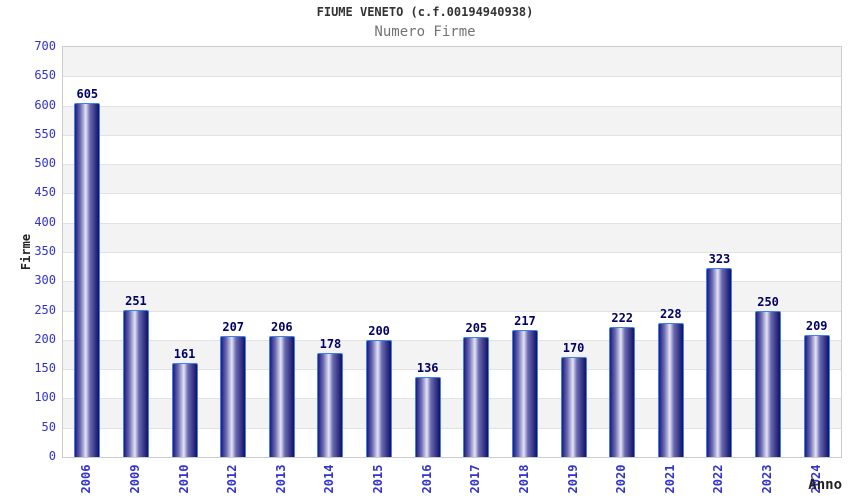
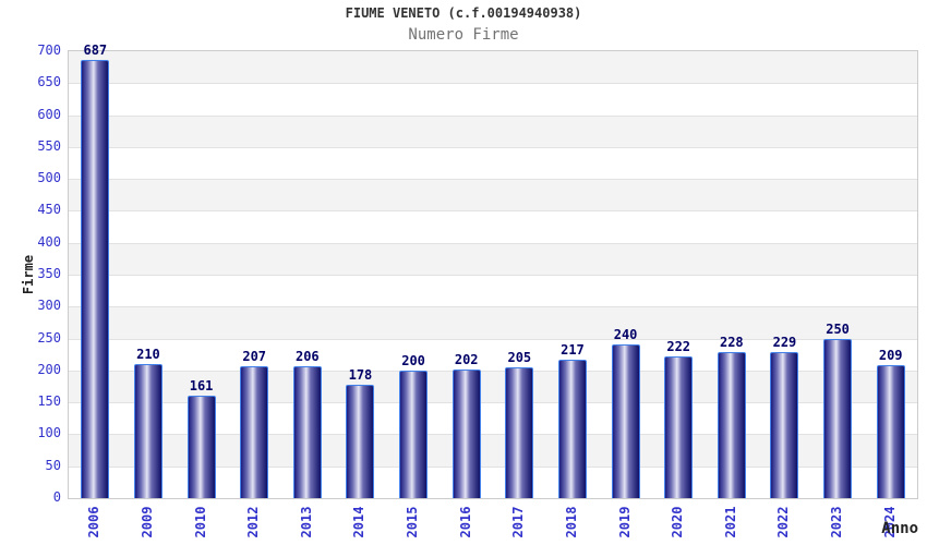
2006: 605 -> 687
2009: 251 -> 210
2016: 136 -> 202
2019: 170 -> 240
2022: 323 -> 229
